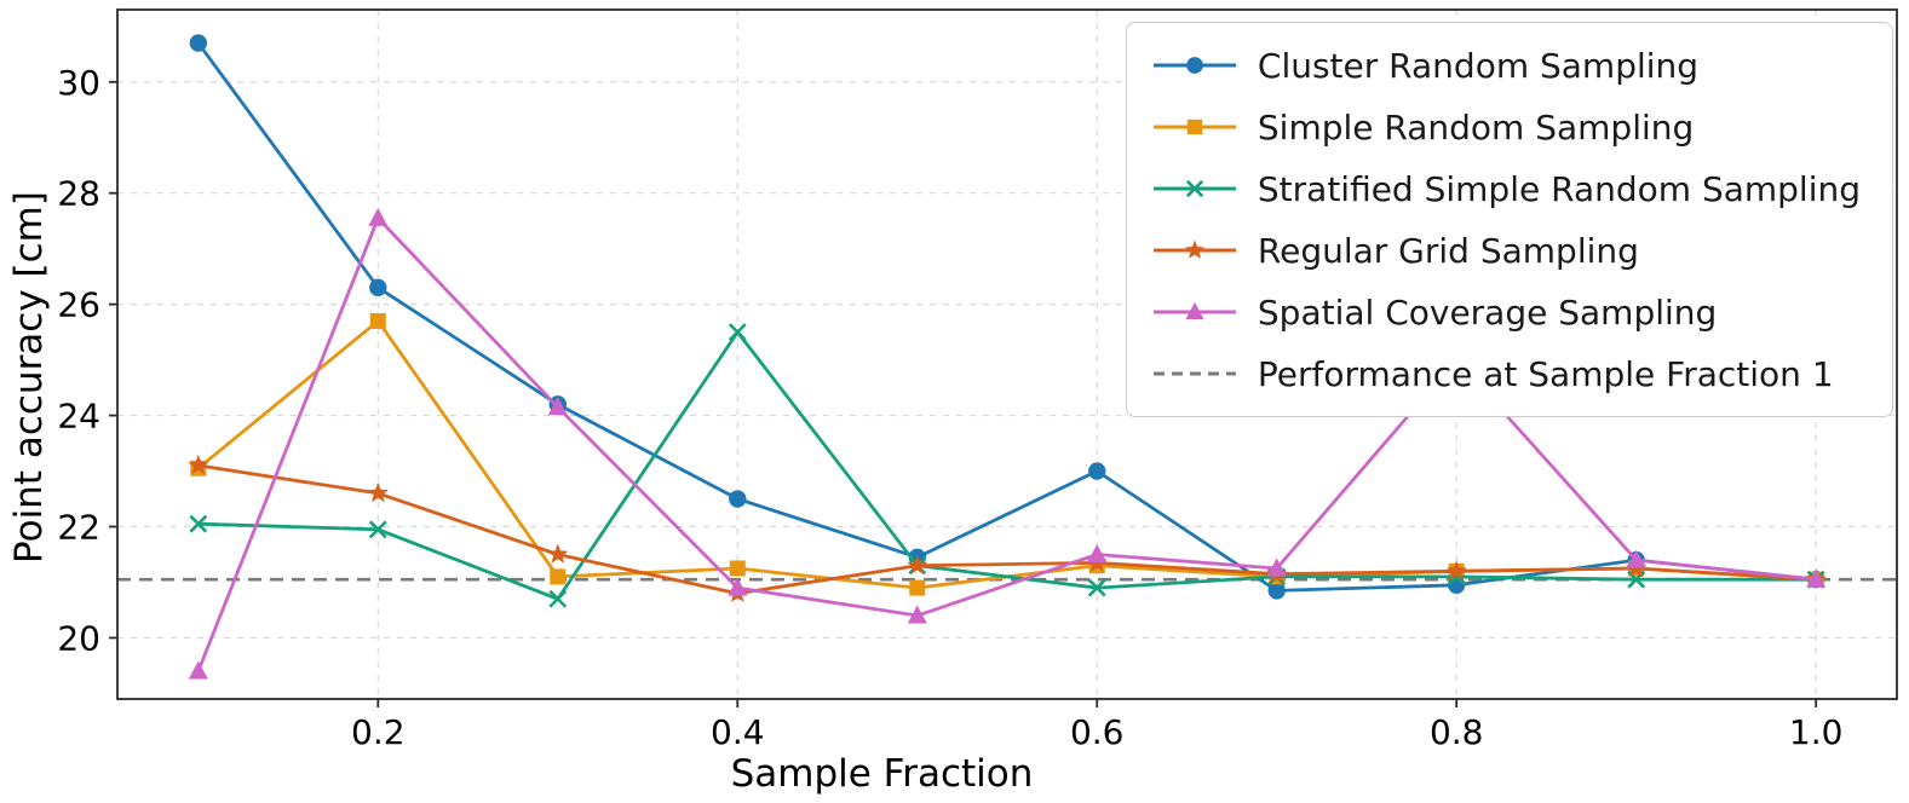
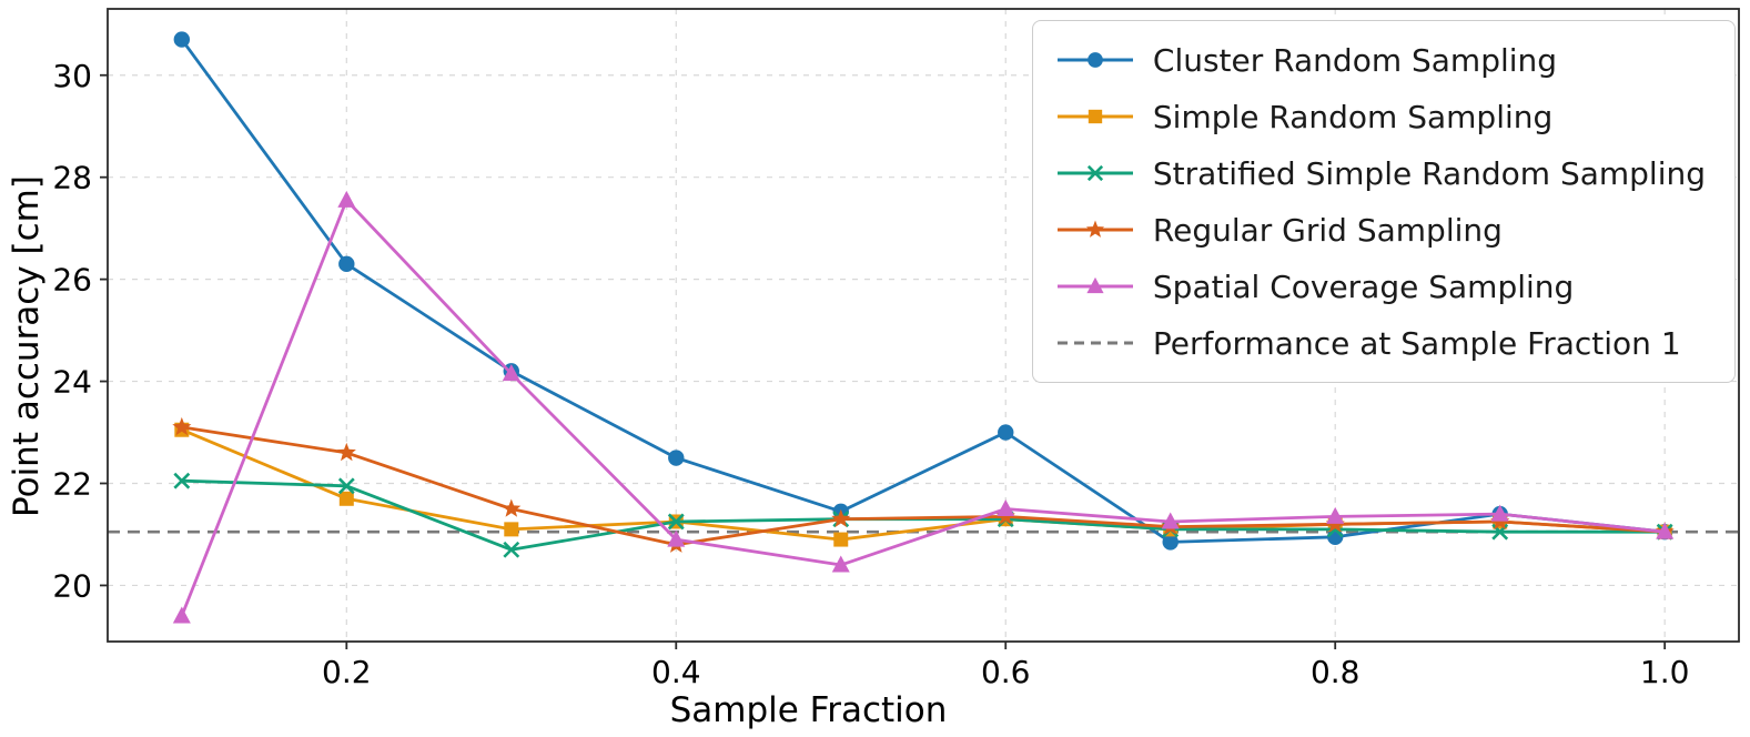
Simple Random Sampling/0.2: 25.7 -> 21.7
Stratified Simple Random Sampling/0.4: 25.5 -> 21.2
Stratified Simple Random Sampling/0.6: 20.9 -> 21.3
Spatial Coverage Sampling/0.8: 25.0 -> 21.4
